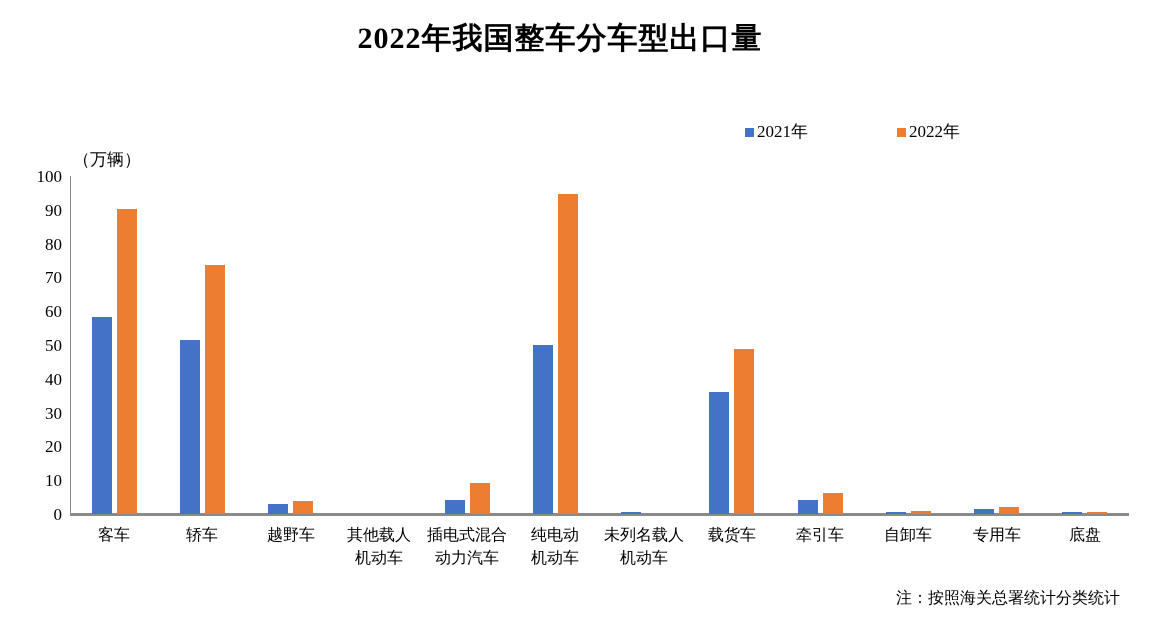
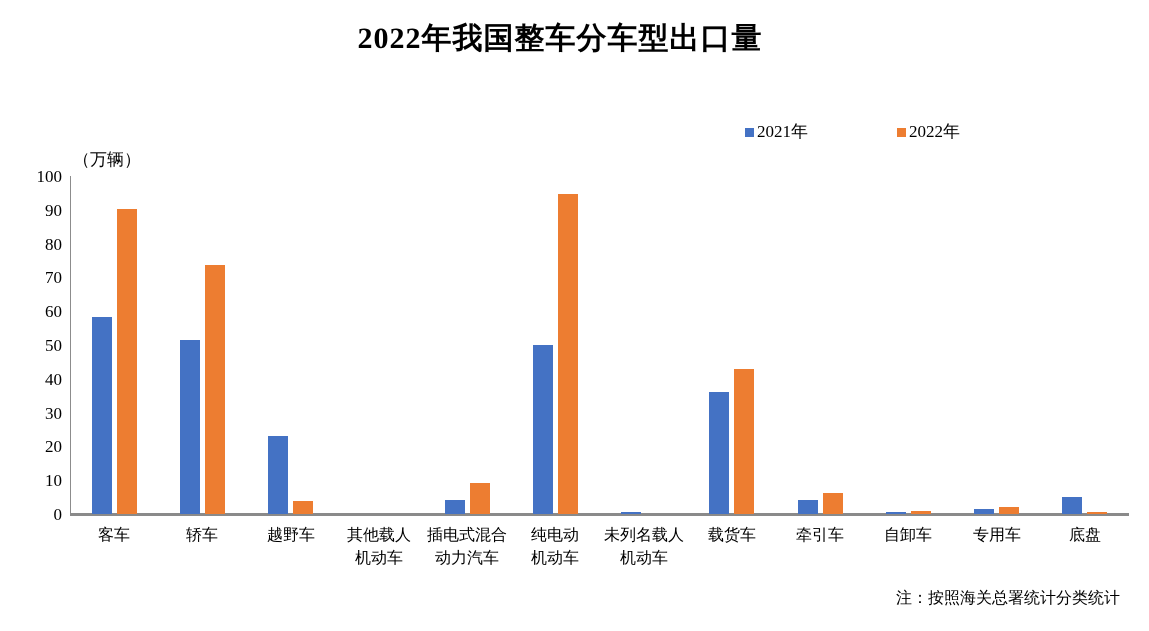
2021年/越野车: 3 -> 23
2022年/载货车: 49 -> 43
2021年/底盘: 1 -> 5
